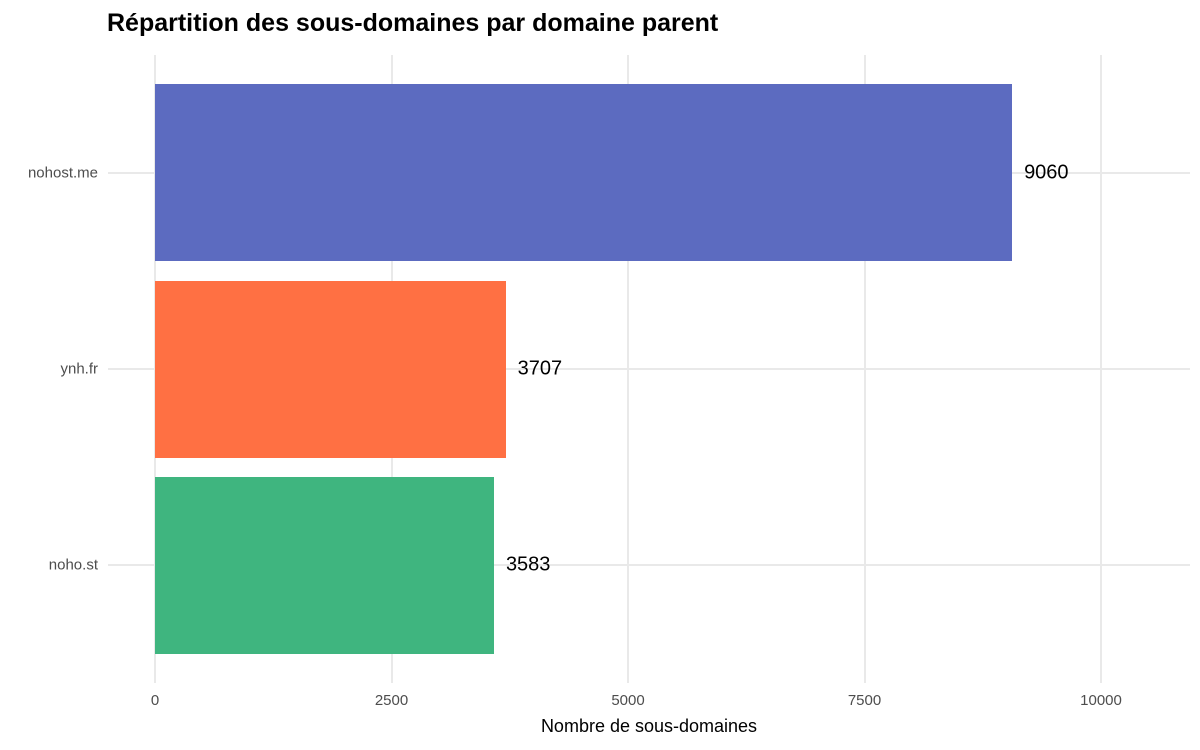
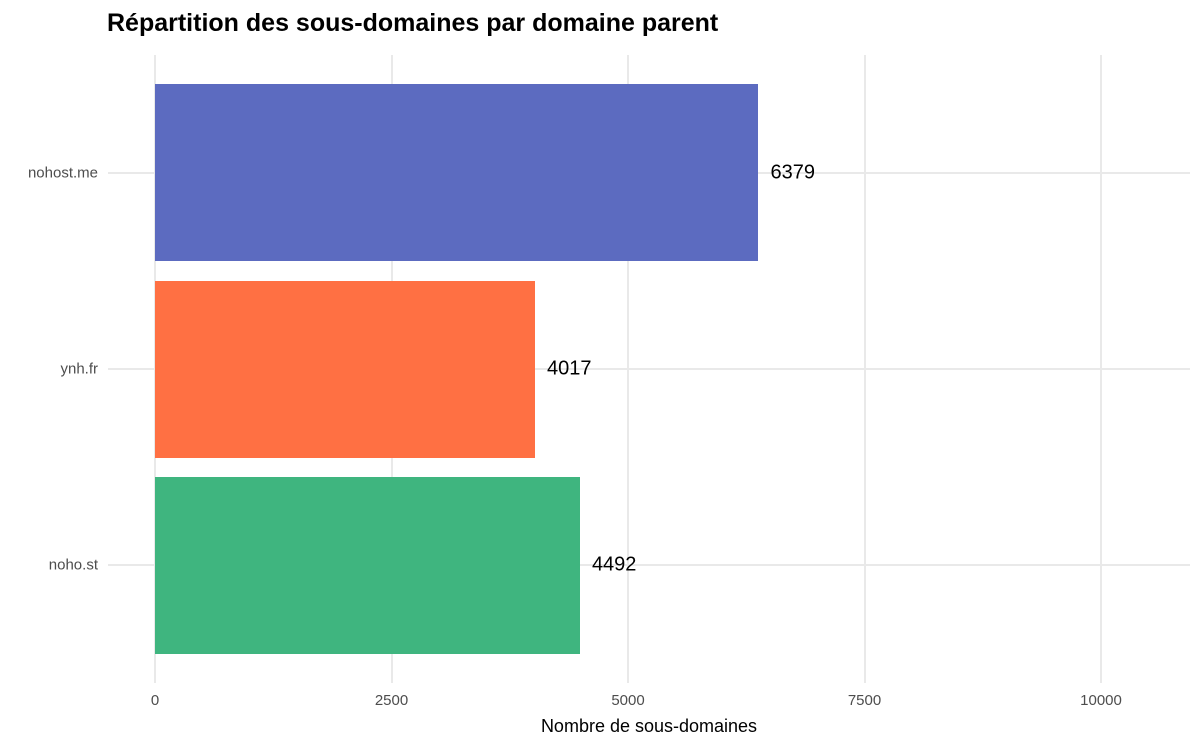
nohost.me: 9060 -> 6379
ynh.fr: 3707 -> 4017
noho.st: 3583 -> 4492
